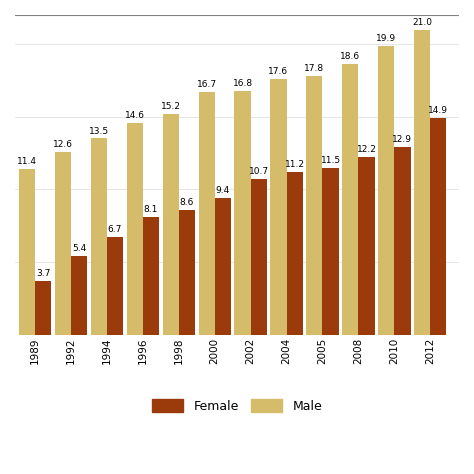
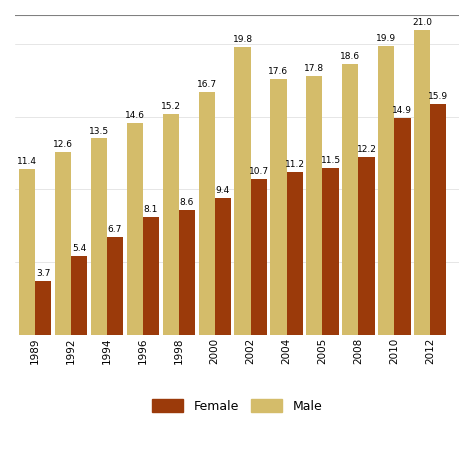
Male/2002: 16.8 -> 19.8
Female/2010: 12.9 -> 14.9
Female/2012: 14.9 -> 15.9
